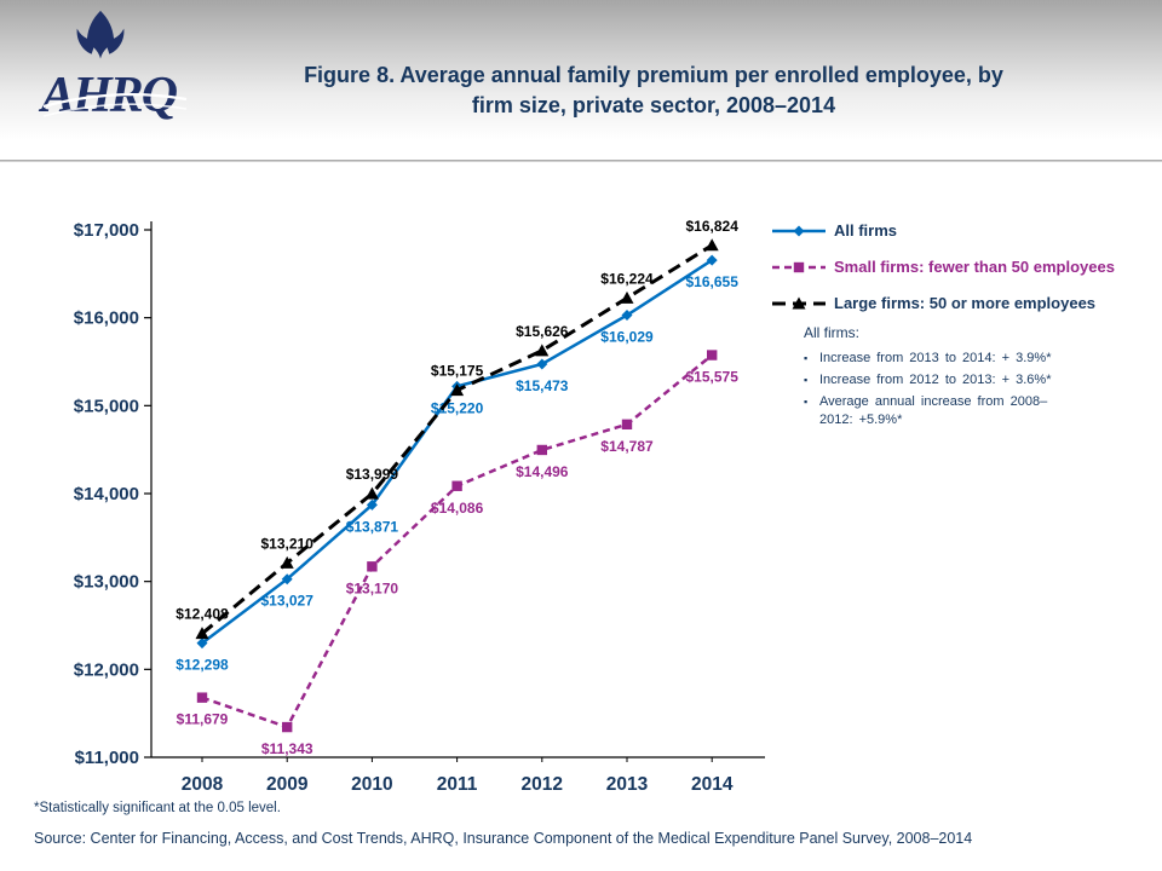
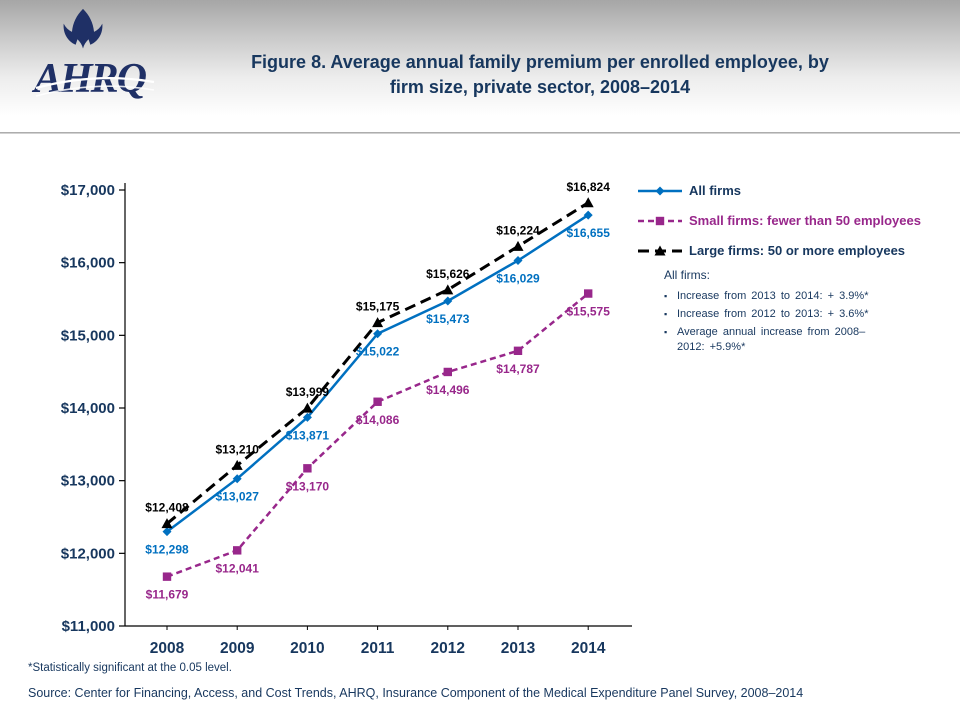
Small firms: fewer than 50 employees/2009: $11,343 -> $12,041
All firms/2011: $15,220 -> $15,022
